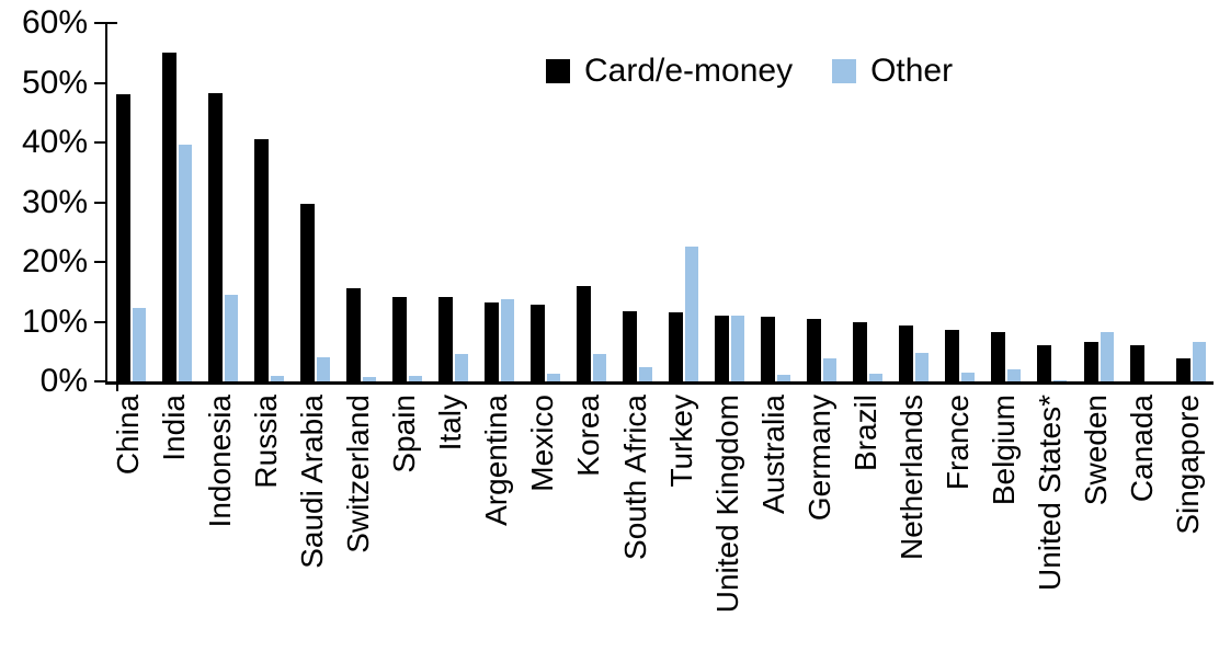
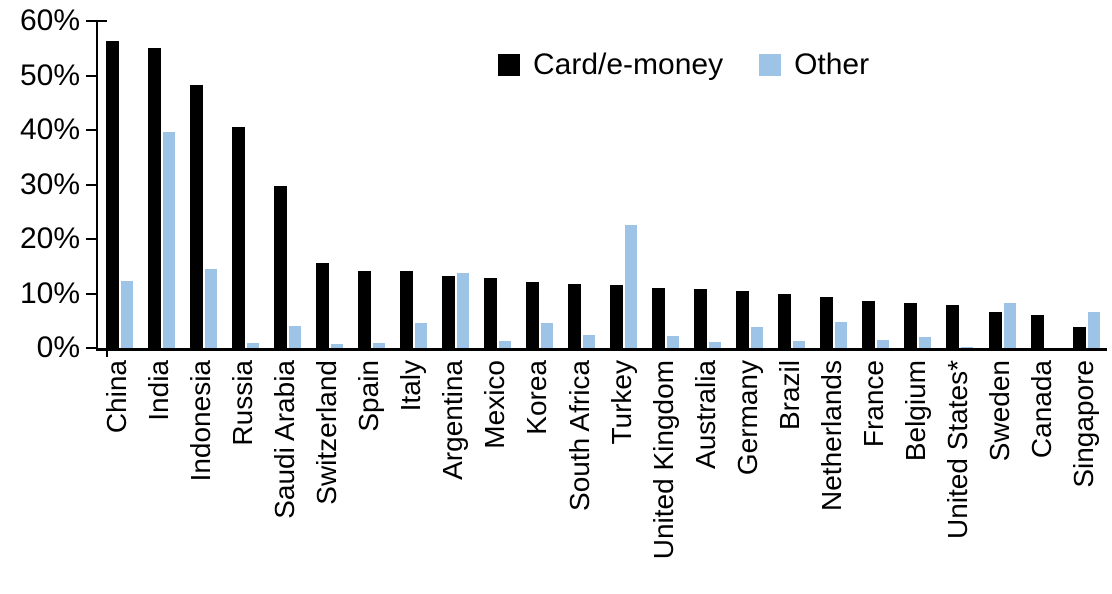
Card/e-money/China: 48% -> 56%
Card/e-money/Korea: 16% -> 12%
Other/United Kingdom: 11% -> 2%
Card/e-money/United States*: 6% -> 8%
